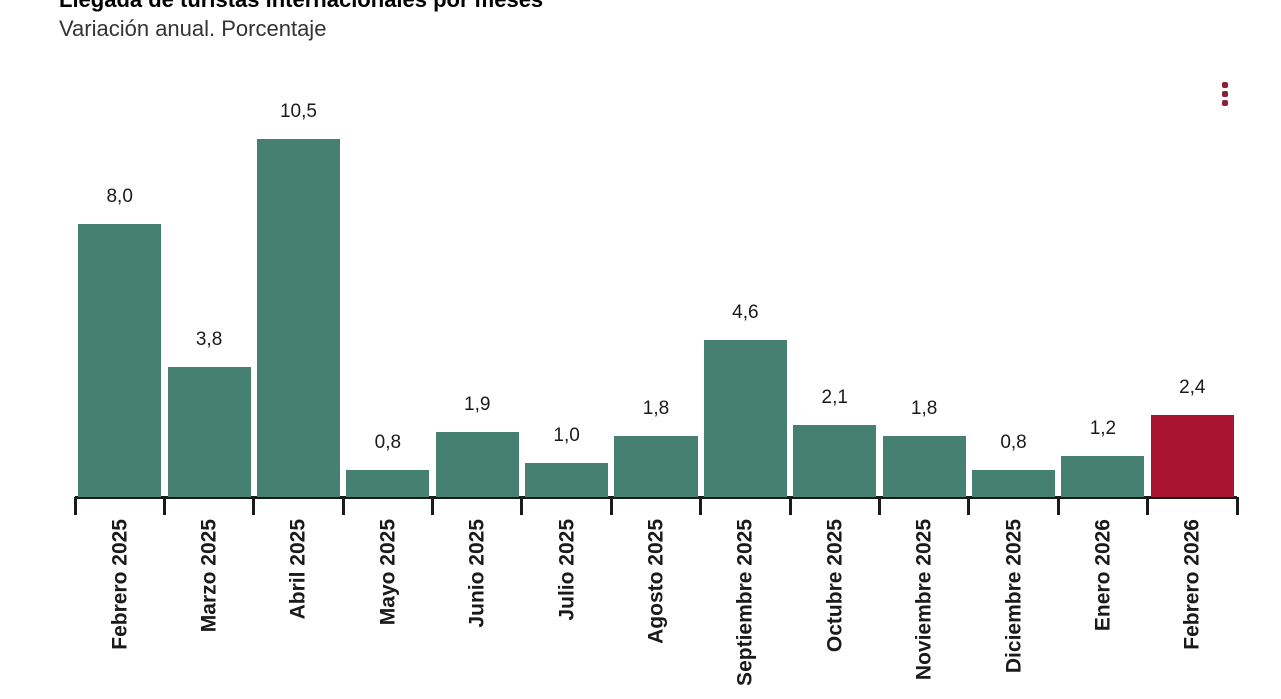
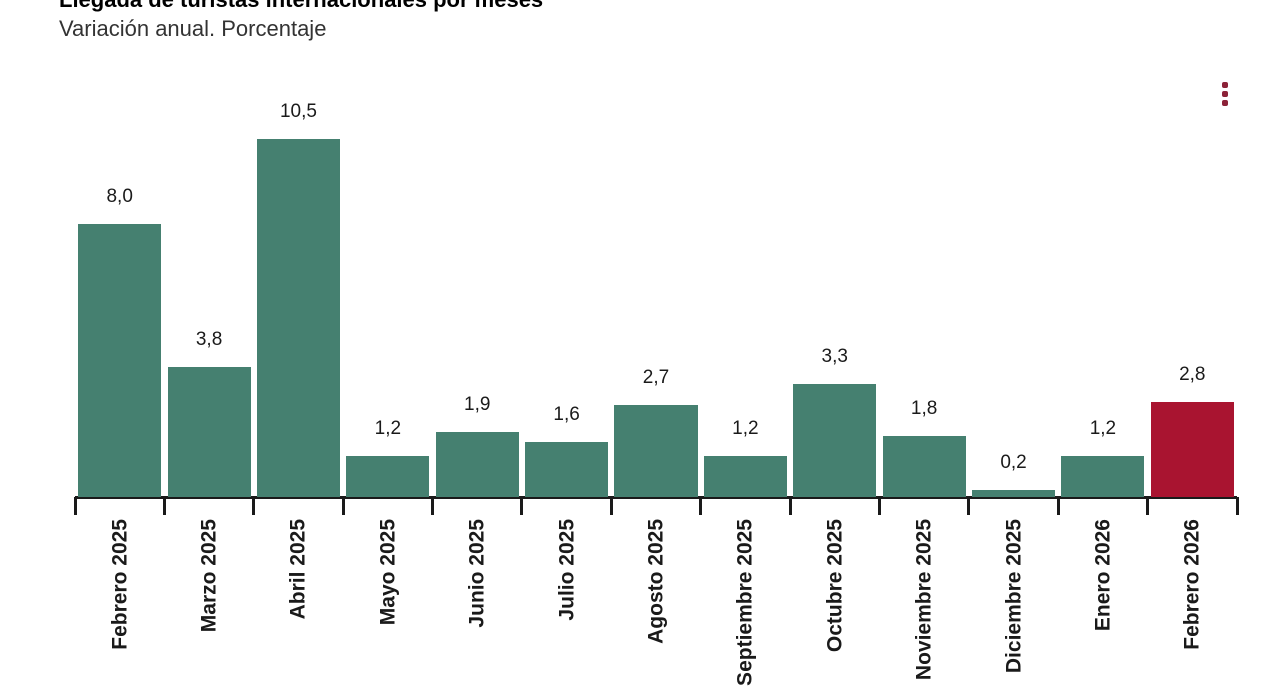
Mayo 2025: 0,8 -> 1,2
Julio 2025: 1,0 -> 1,6
Agosto 2025: 1,8 -> 2,7
Septiembre 2025: 4,6 -> 1,2
Octubre 2025: 2,1 -> 3,3
Diciembre 2025: 0,8 -> 0,2
Febrero 2026: 2,4 -> 2,8
